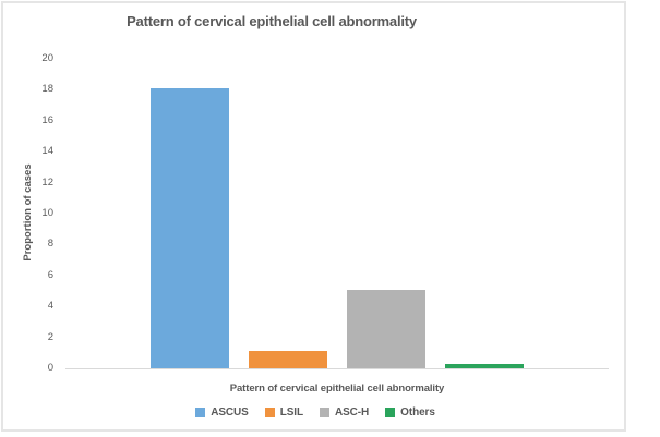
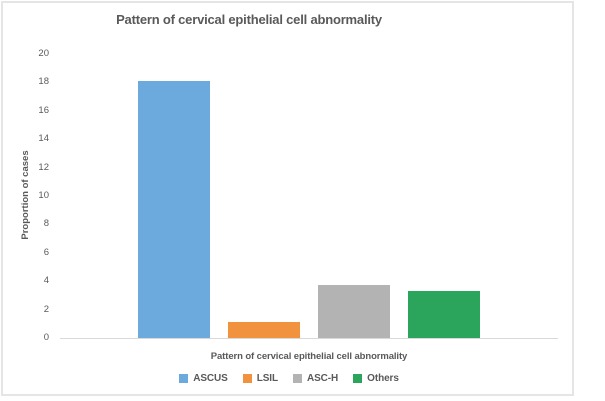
ASC-H: 5.1 -> 3.7
Others: 0.3 -> 3.3
